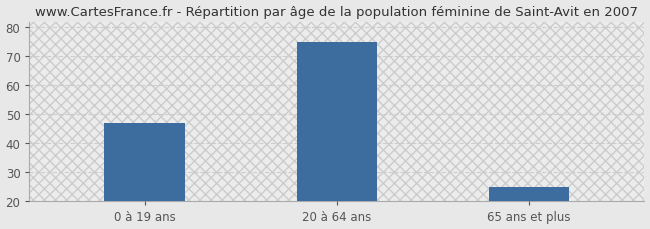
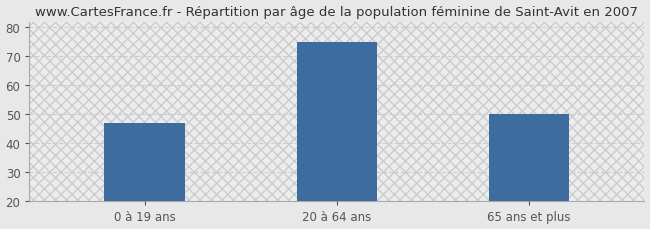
65 ans et plus: 25 -> 50
